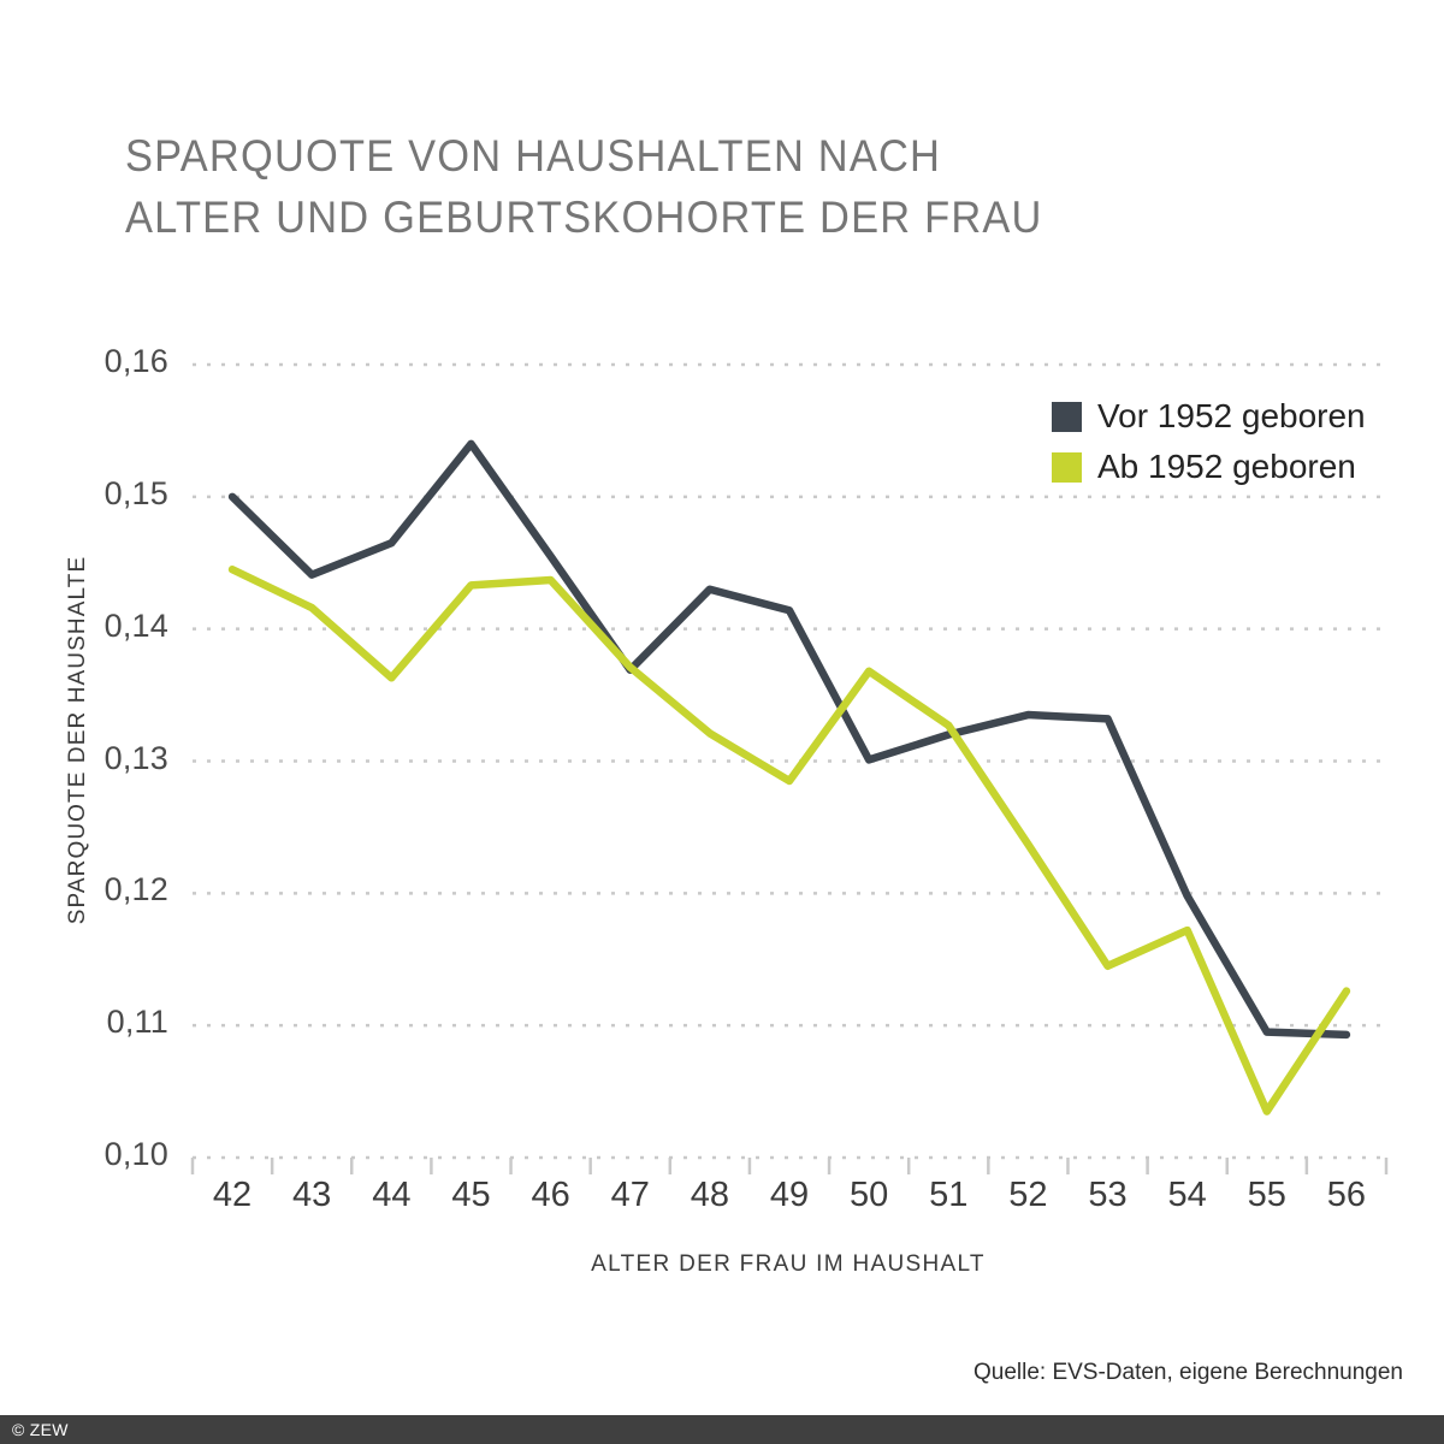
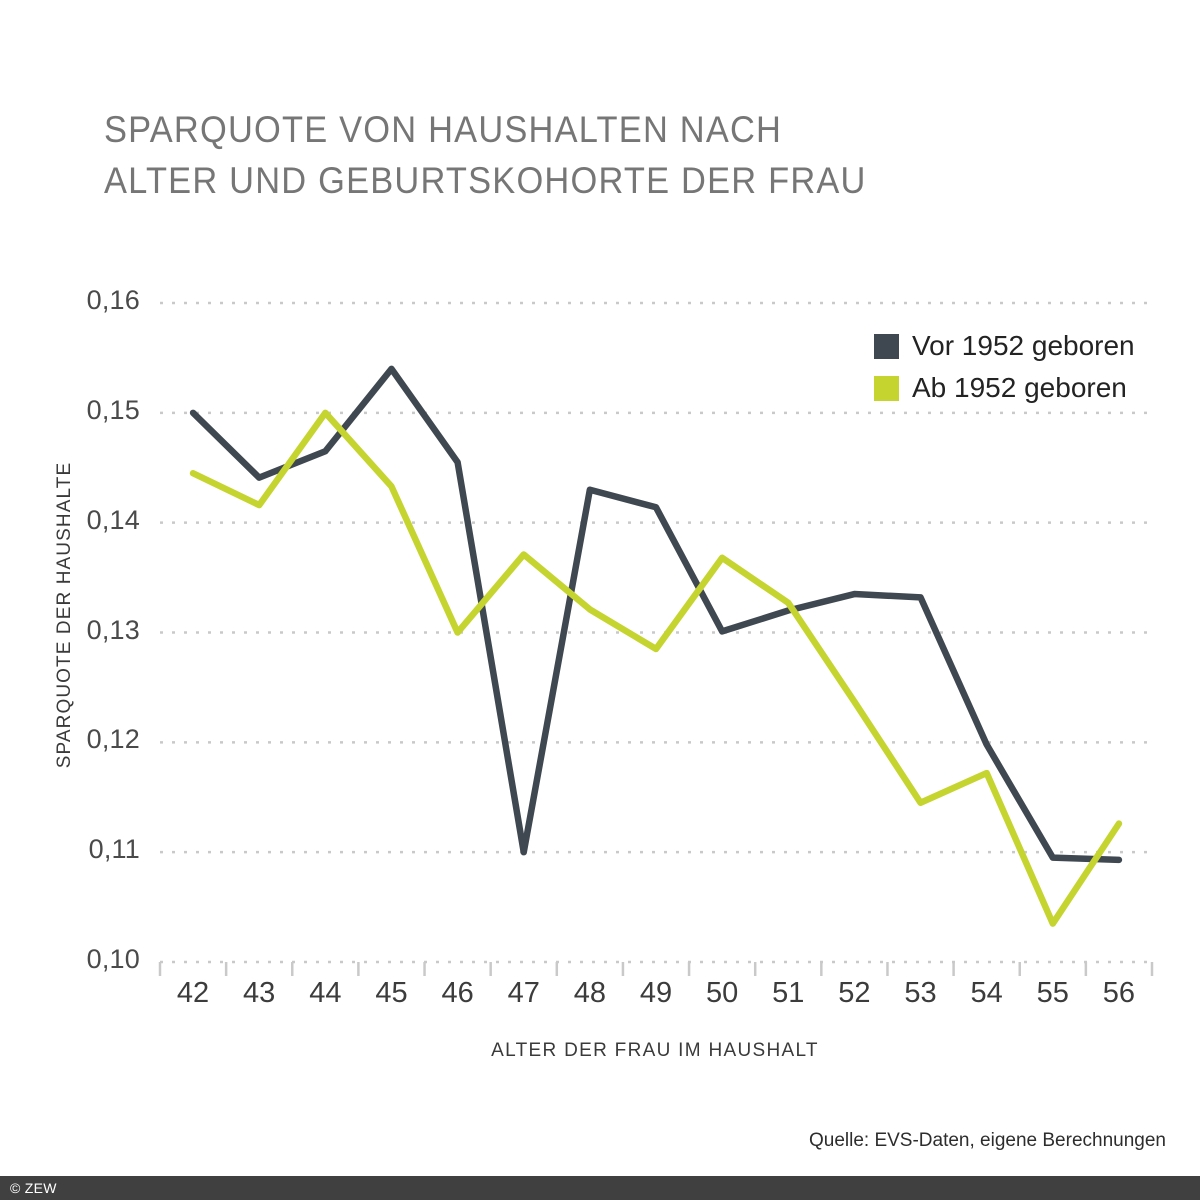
Ab 1952 geboren/44: 0,14 -> 0,15
Ab 1952 geboren/46: 0,14 -> 0,13
Vor 1952 geboren/47: 0,14 -> 0,11
